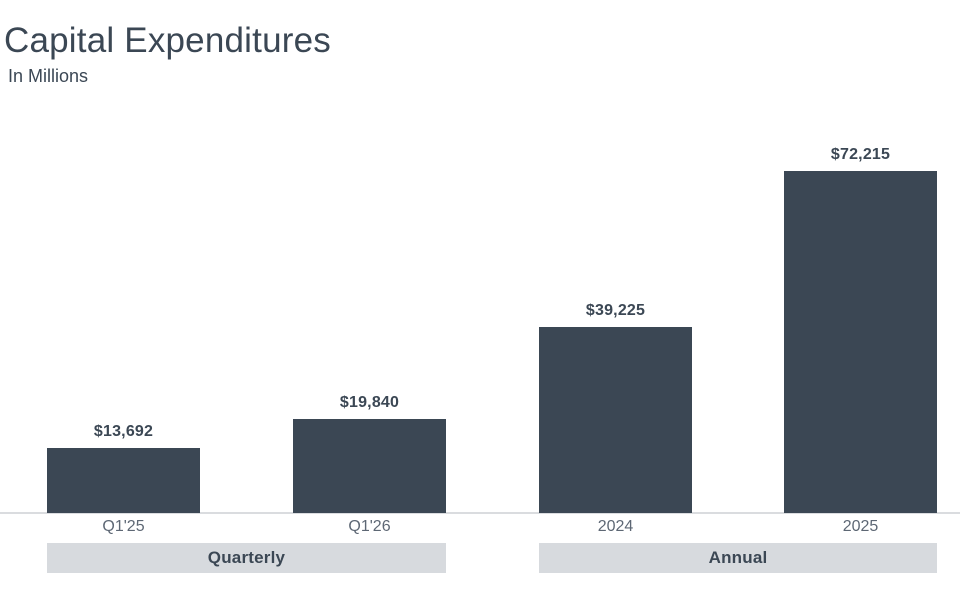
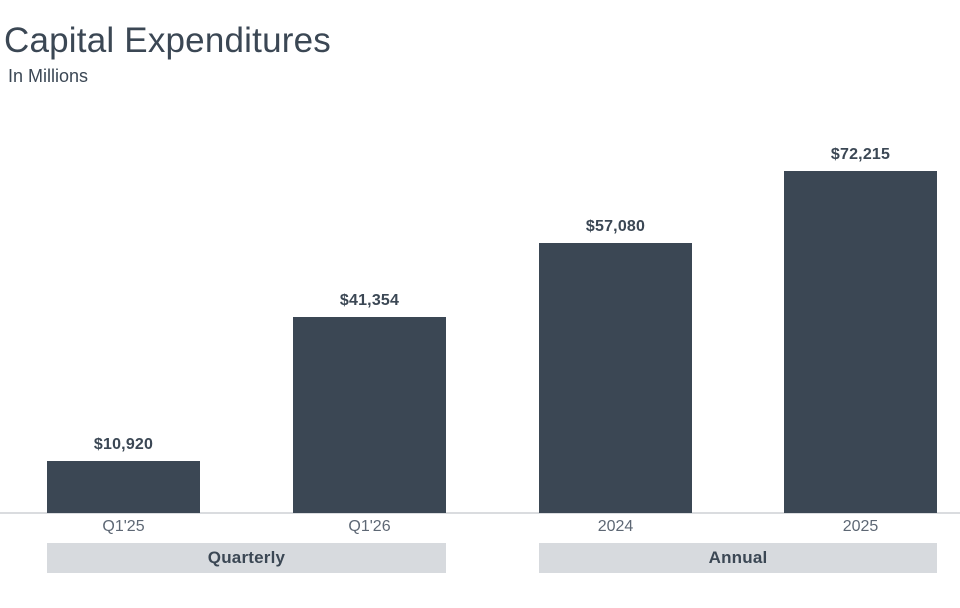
Q1'25: $13,692 -> $10,920
Q1'26: $19,840 -> $41,354
2024: $39,225 -> $57,080
